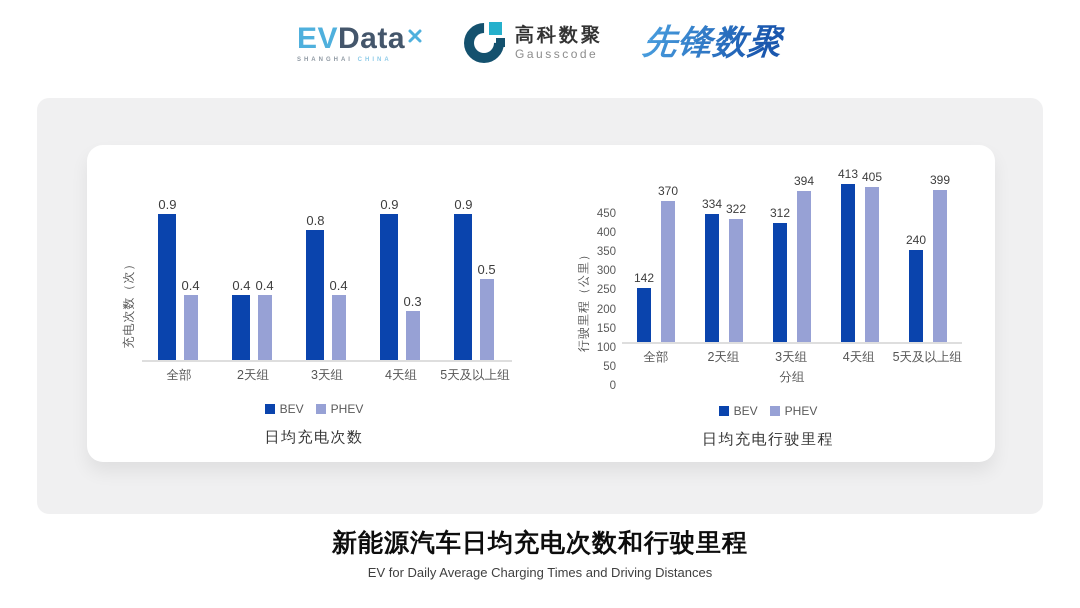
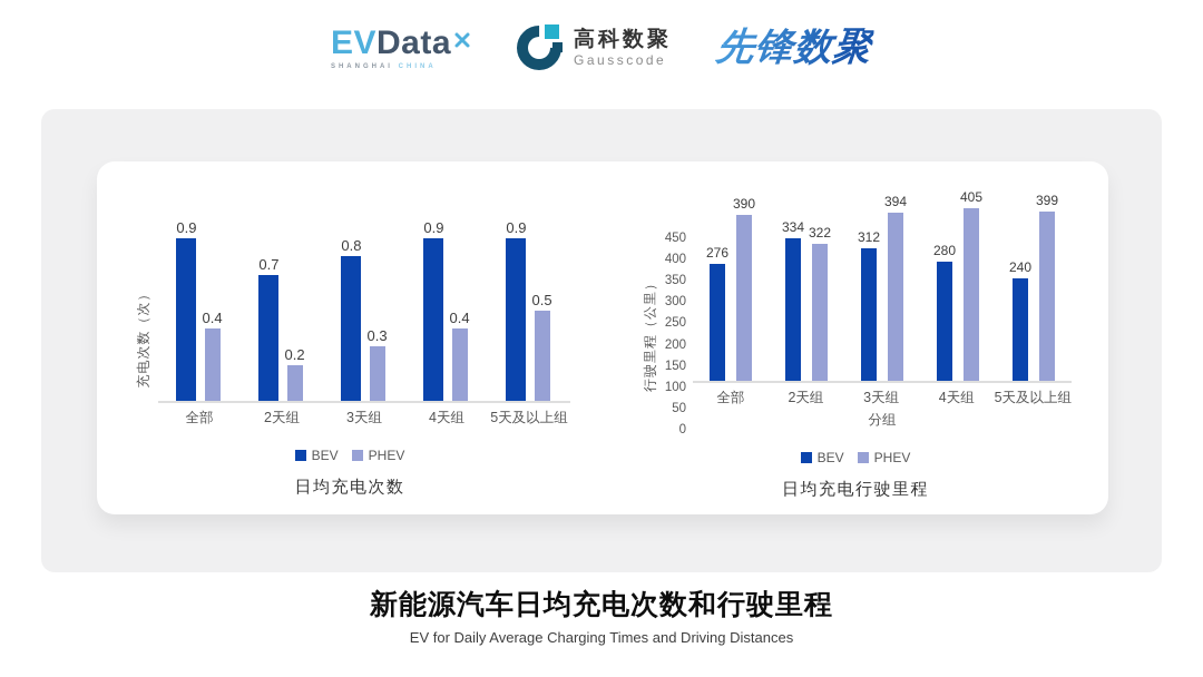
日均充电次数/BEV/2天组: 0.4 -> 0.7
日均充电次数/PHEV/2天组: 0.4 -> 0.2
日均充电次数/PHEV/3天组: 0.4 -> 0.3
日均充电次数/PHEV/4天组: 0.3 -> 0.4
日均充电行驶里程/BEV/全部: 142 -> 276
日均充电行驶里程/PHEV/全部: 370 -> 390
日均充电行驶里程/BEV/4天组: 413 -> 280
